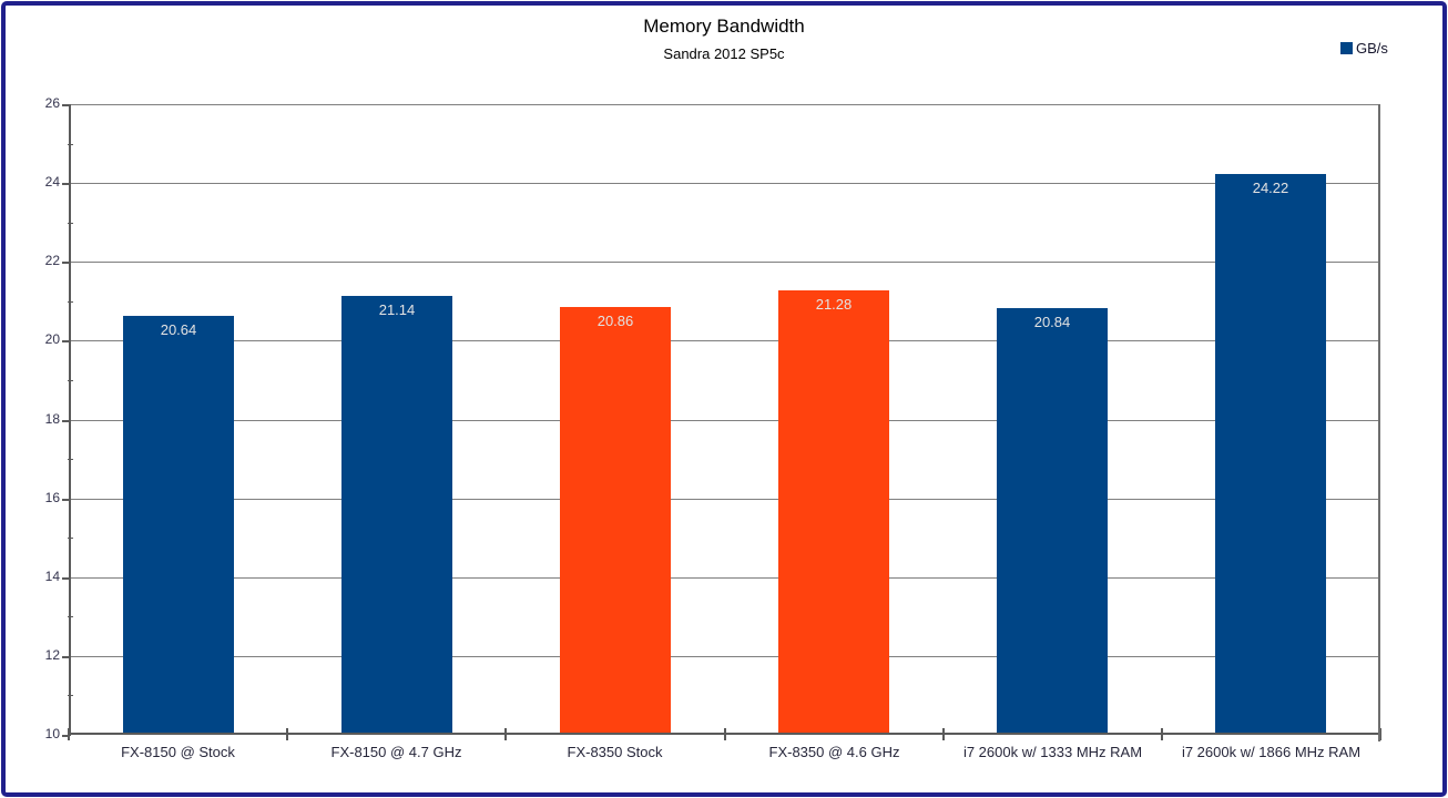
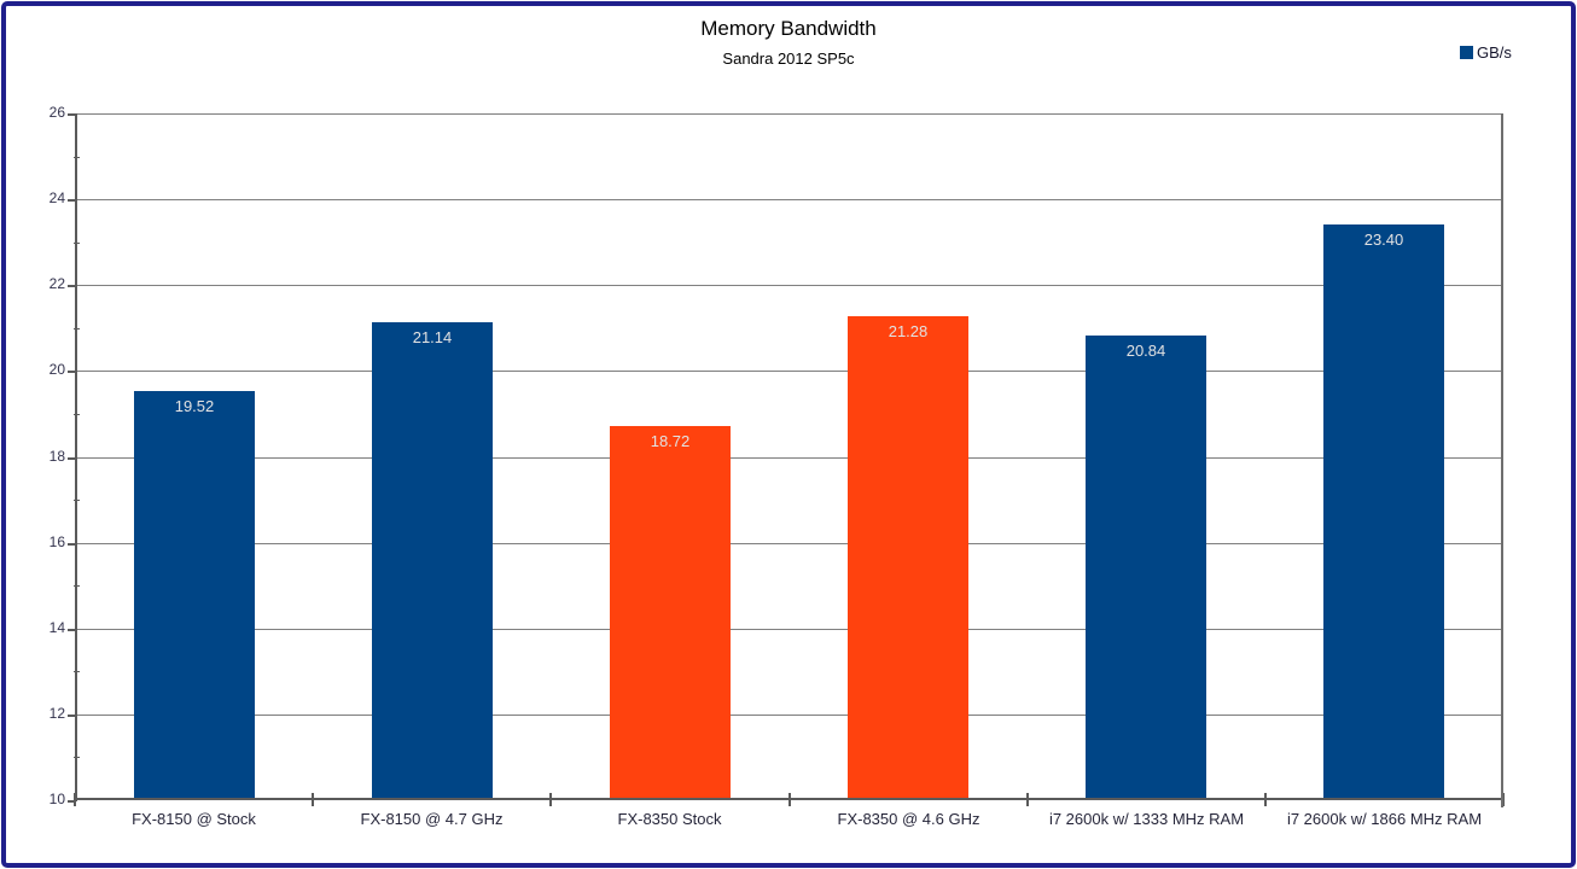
FX-8150 @ Stock: 20.64 -> 19.52
FX-8350 Stock: 20.86 -> 18.72
i7 2600k w/ 1866 MHz RAM: 24.22 -> 23.40
